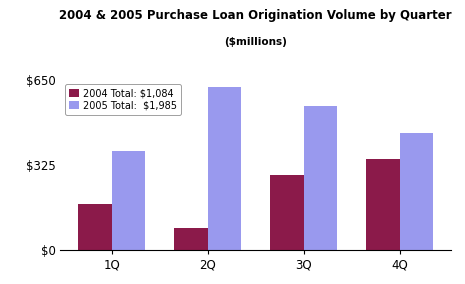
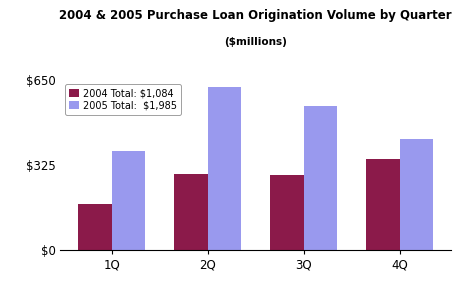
2004 Total: $1,084/2Q: $85 -> $290
2005 Total: $1,985/4Q: $445 -> $422
